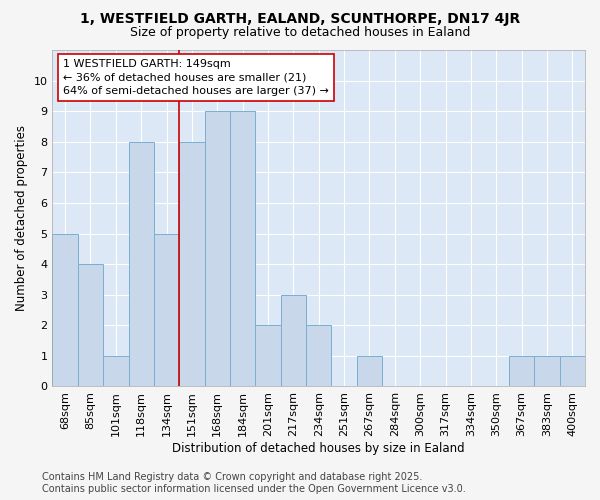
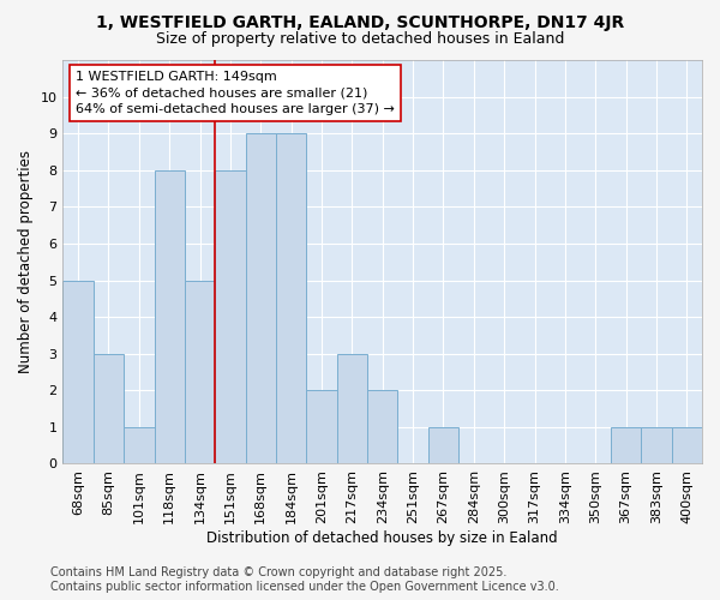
85sqm: 4 -> 3
